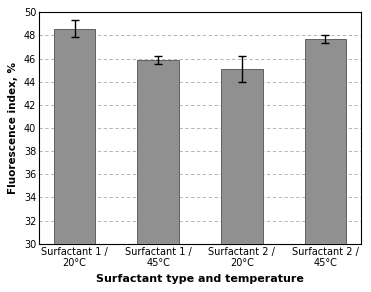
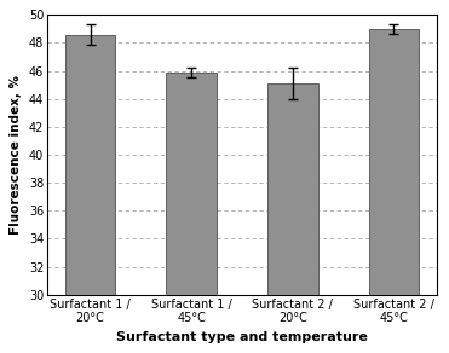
Surfactant 2 / 45°C: 47.7 -> 49.0
